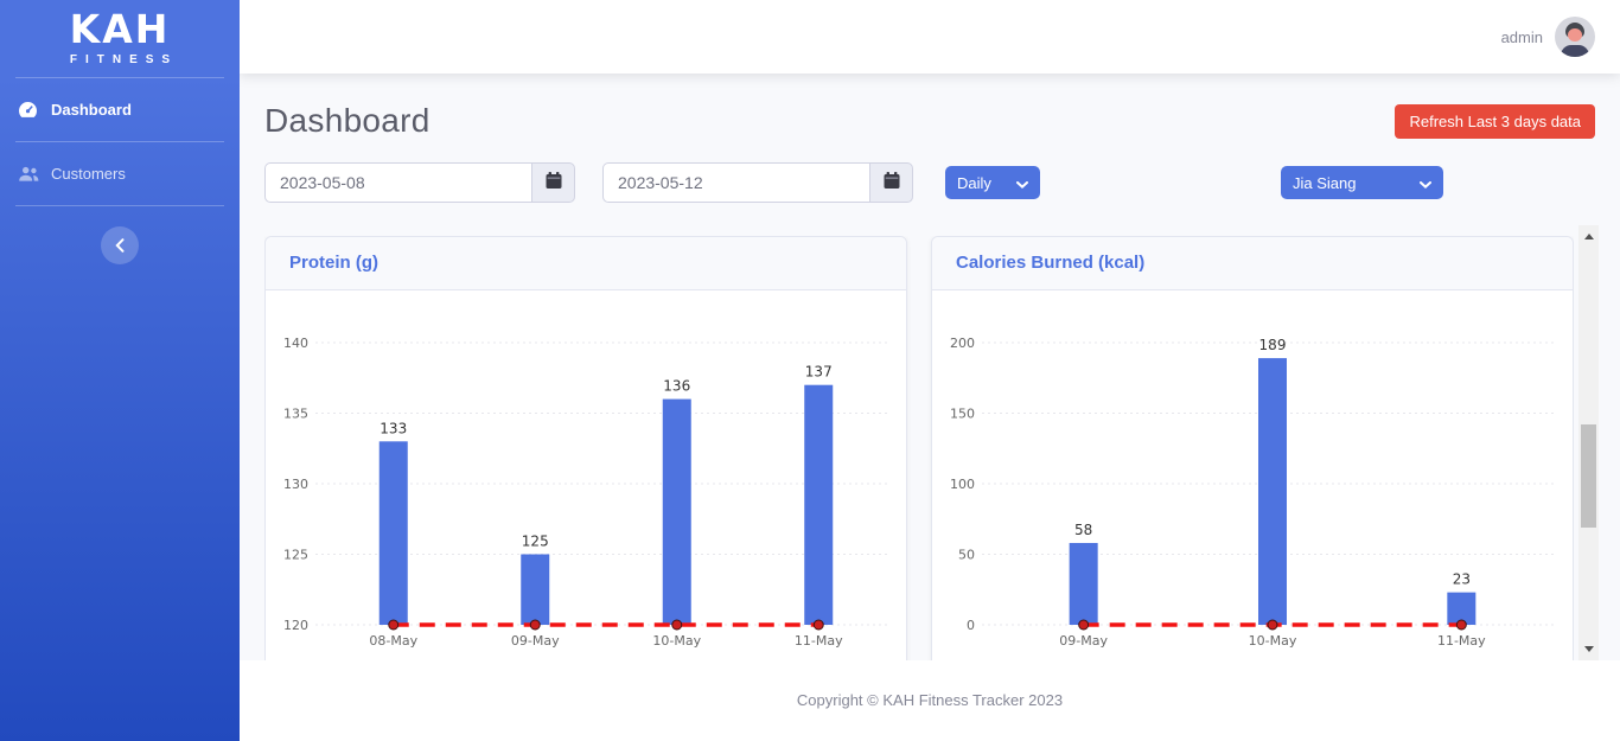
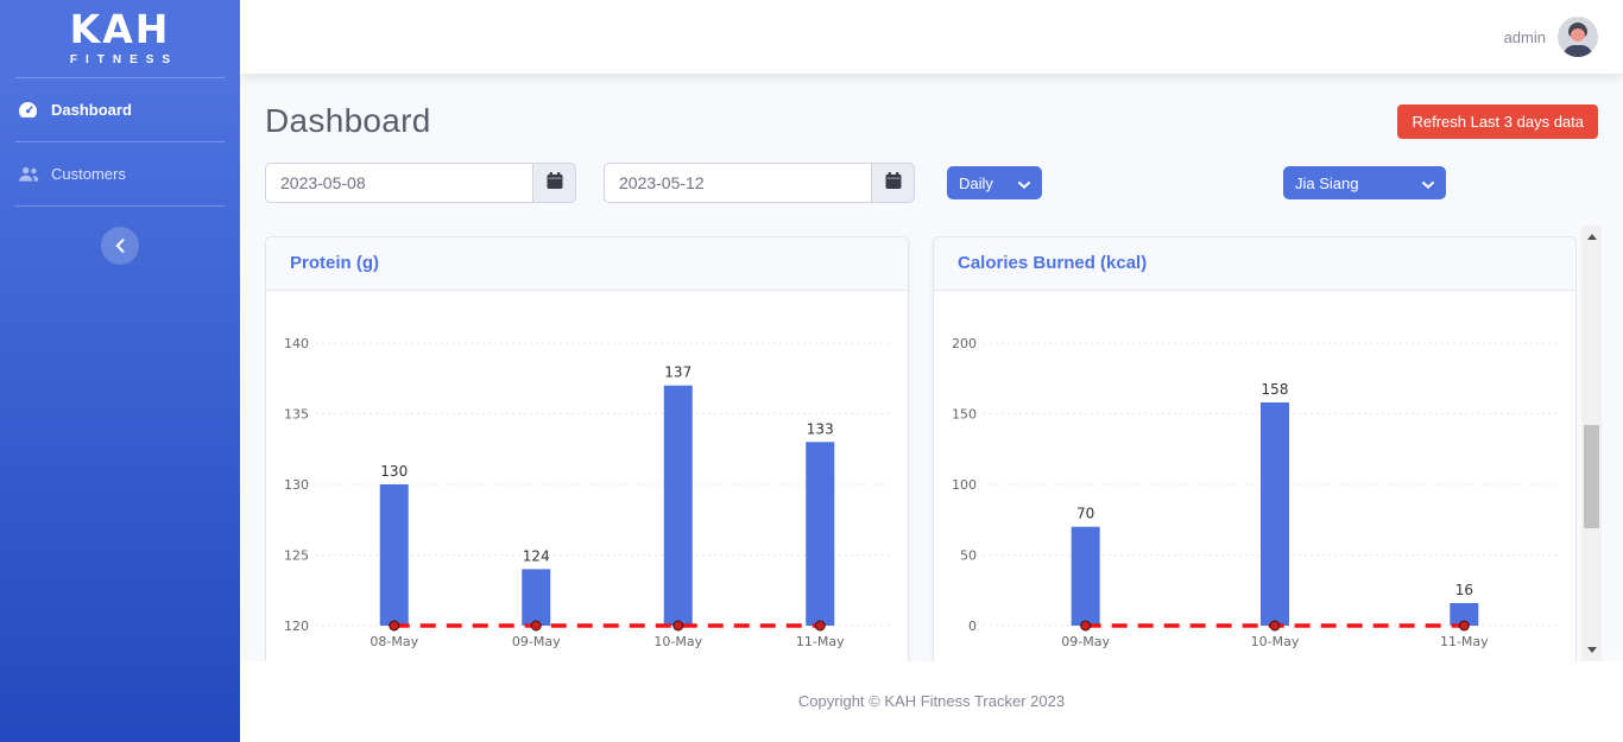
Protein (g)/08-May: 133 -> 130
Protein (g)/09-May: 125 -> 124
Protein (g)/10-May: 136 -> 137
Protein (g)/11-May: 137 -> 133
Calories Burned (kcal)/09-May: 58 -> 70
Calories Burned (kcal)/10-May: 189 -> 158
Calories Burned (kcal)/11-May: 23 -> 16
